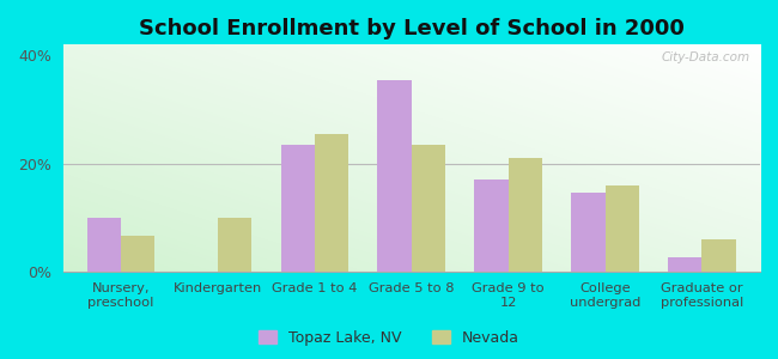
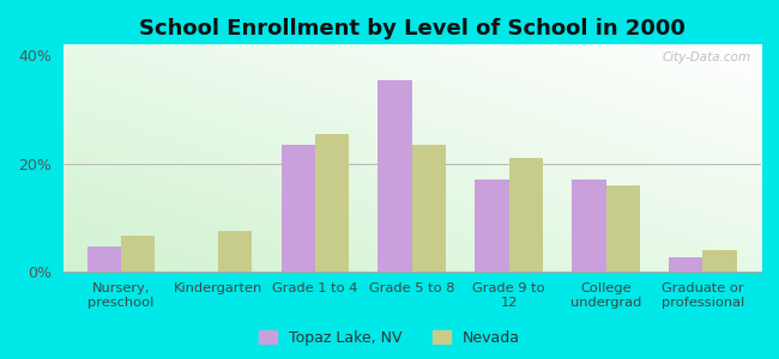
Topaz Lake, NV/Nursery, preschool: 10.0% -> 4.5%
Nevada/Kindergarten: 10.0% -> 7.5%
Topaz Lake, NV/College undergrad: 14.5% -> 17.0%
Nevada/Graduate or professional: 6.0% -> 4.0%
